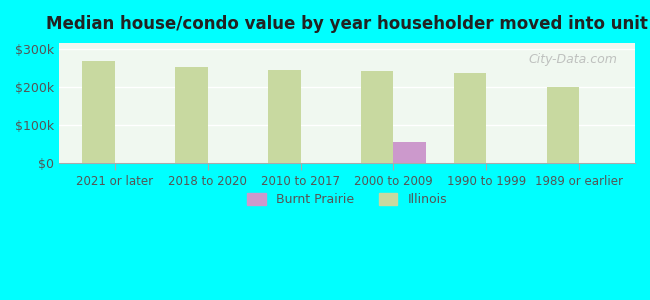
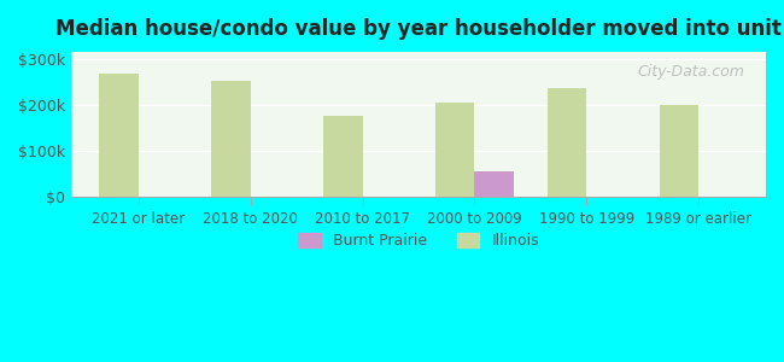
Illinois/2010 to 2017: $245k -> $175k
Illinois/2000 to 2009: $242k -> $205k
